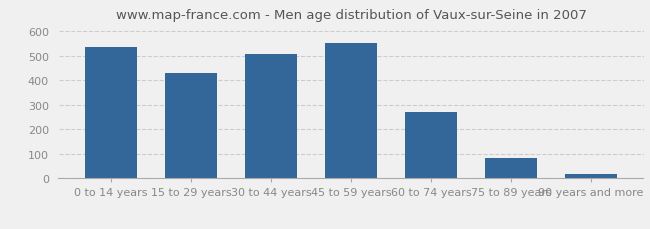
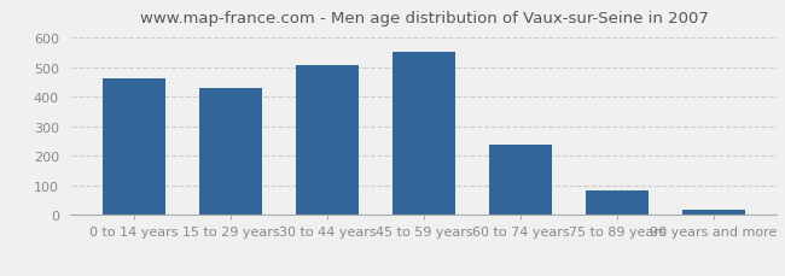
0 to 14 years: 535 -> 465
60 to 74 years: 270 -> 240
